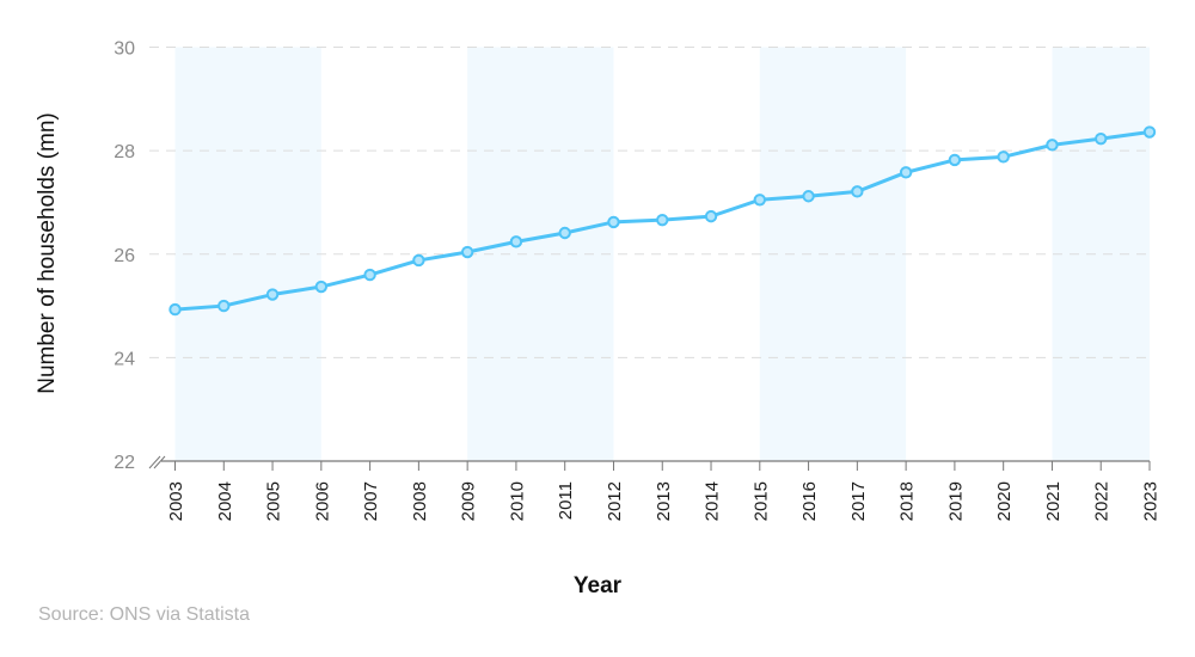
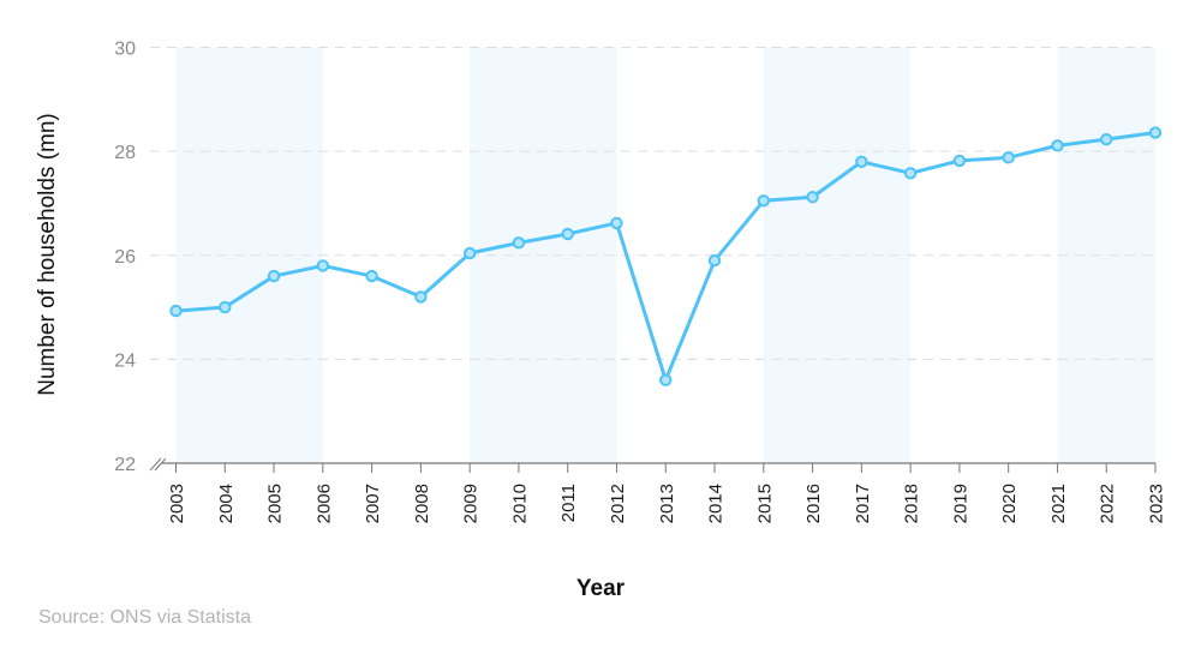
2005: 25.2 -> 25.6
2006: 25.4 -> 25.8
2008: 25.9 -> 25.2
2013: 26.7 -> 23.6
2014: 26.7 -> 25.9
2017: 27.2 -> 27.8
